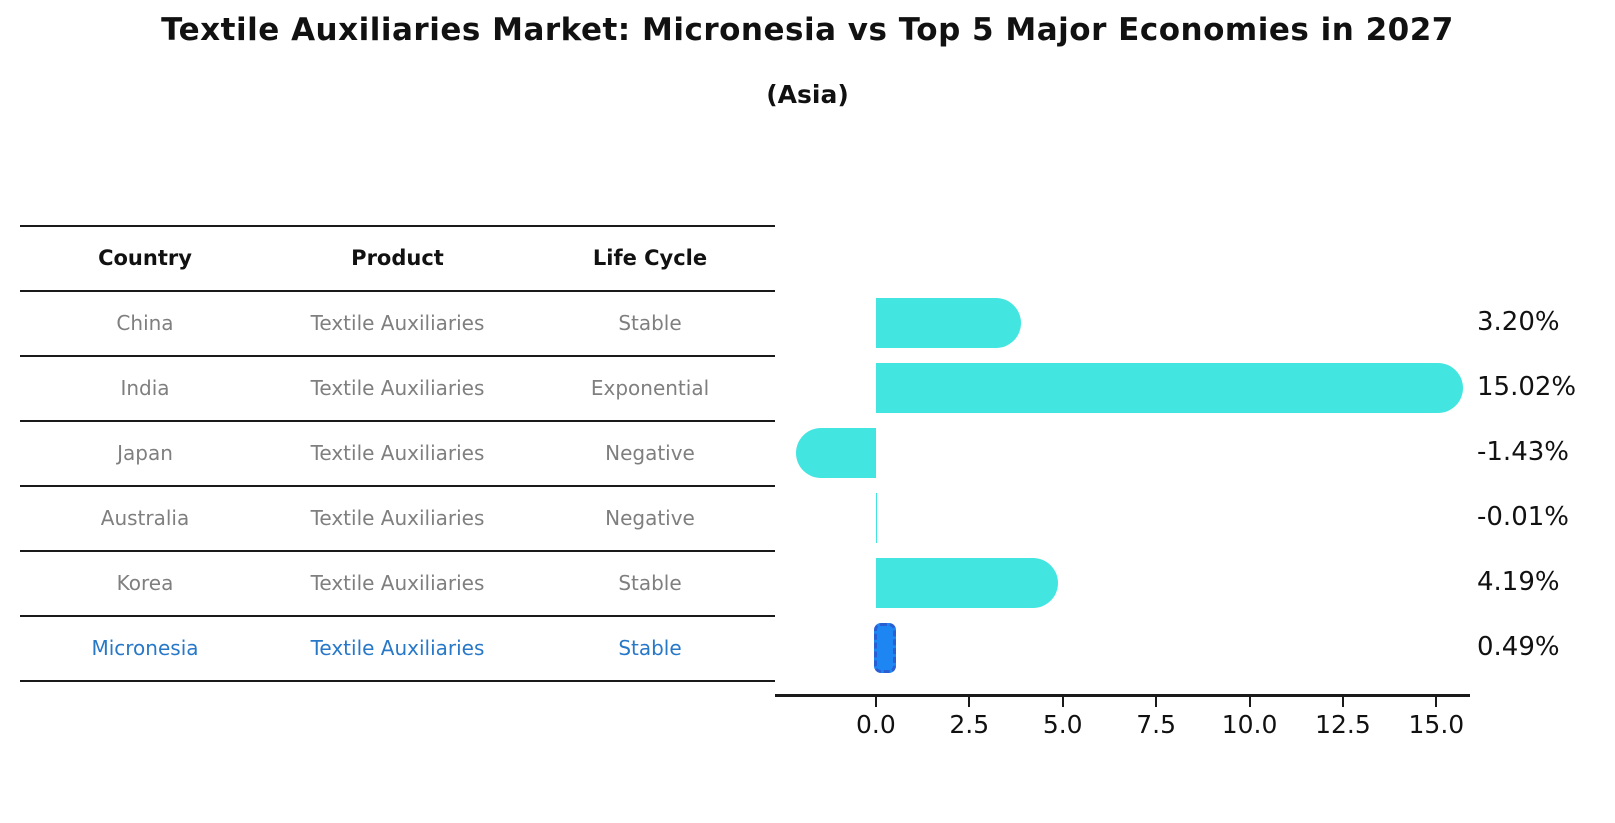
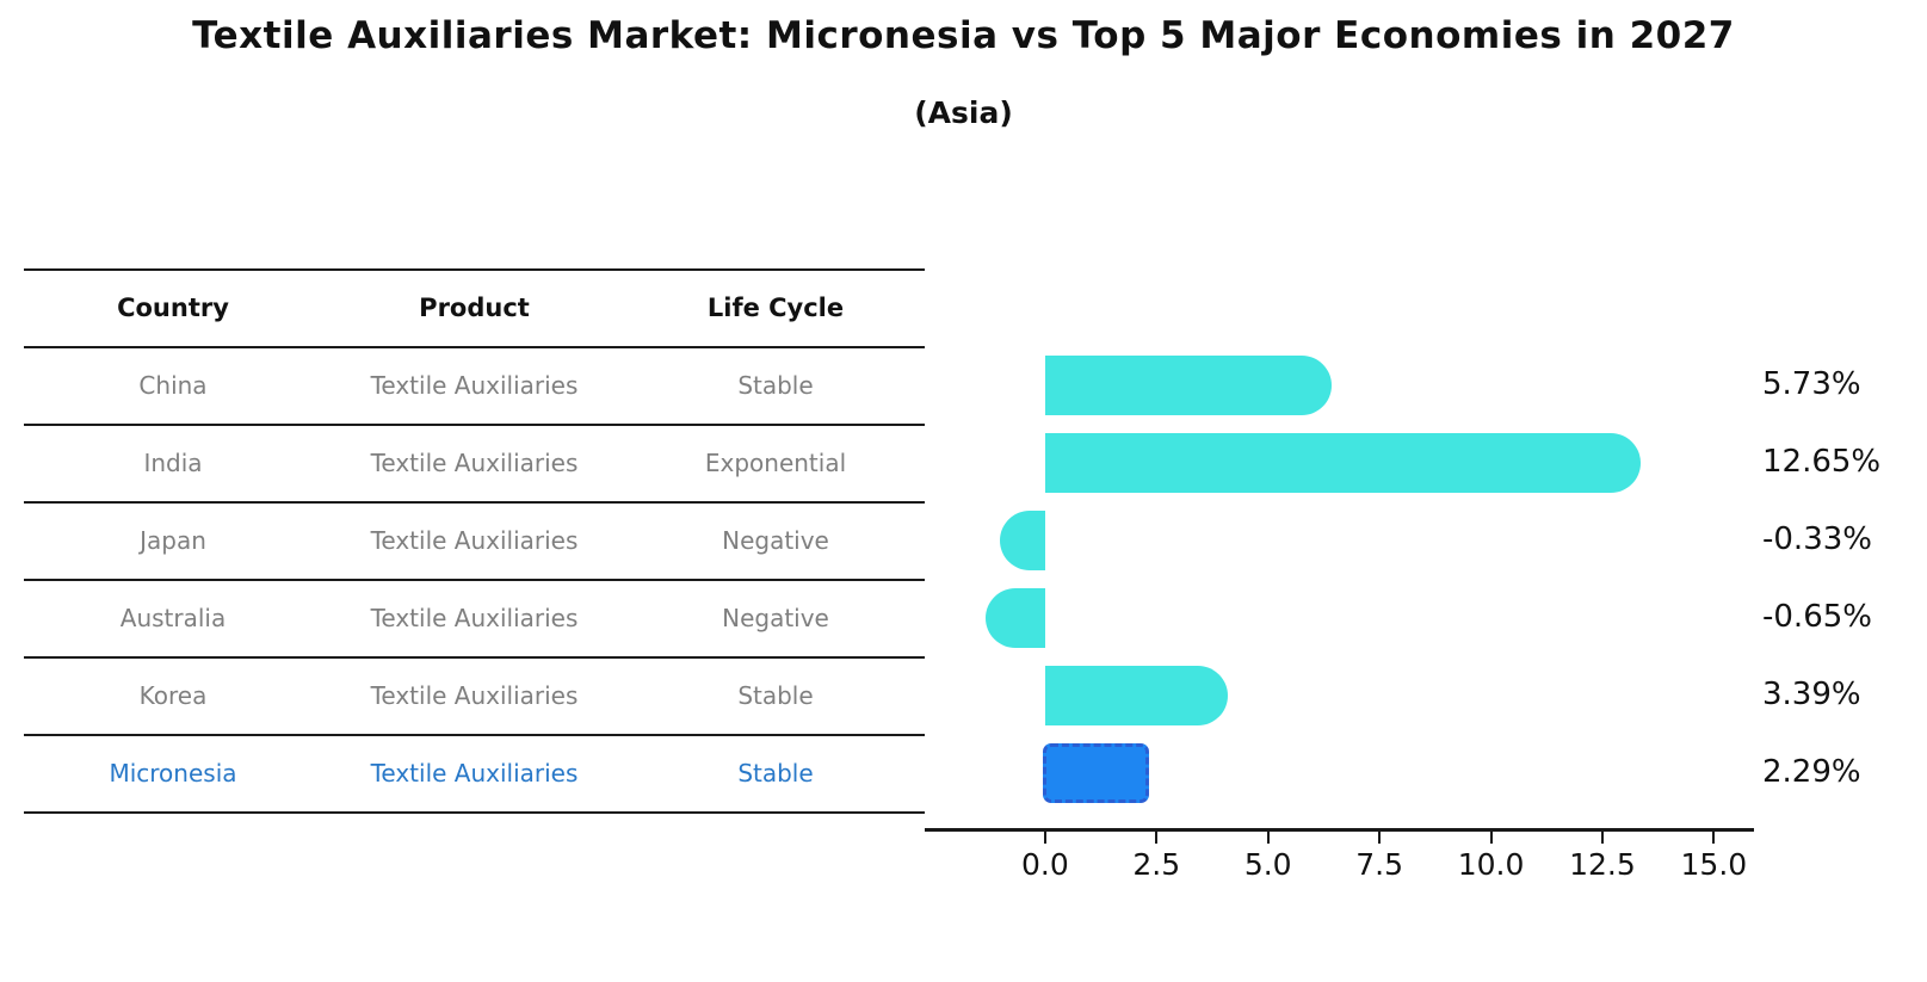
China: 3.20% -> 5.73%
India: 15.02% -> 12.65%
Japan: -1.43% -> -0.33%
Australia: -0.01% -> -0.65%
Korea: 4.19% -> 3.39%
Micronesia: 0.49% -> 2.29%
